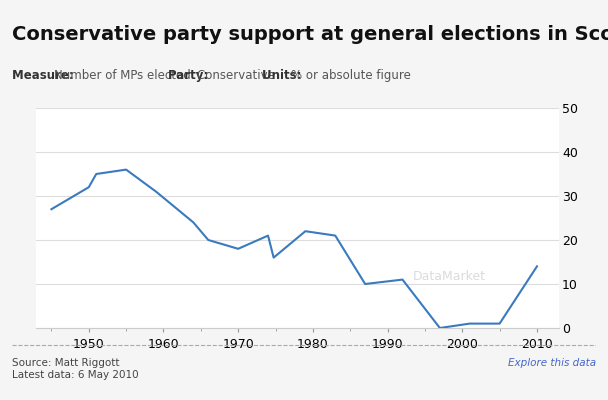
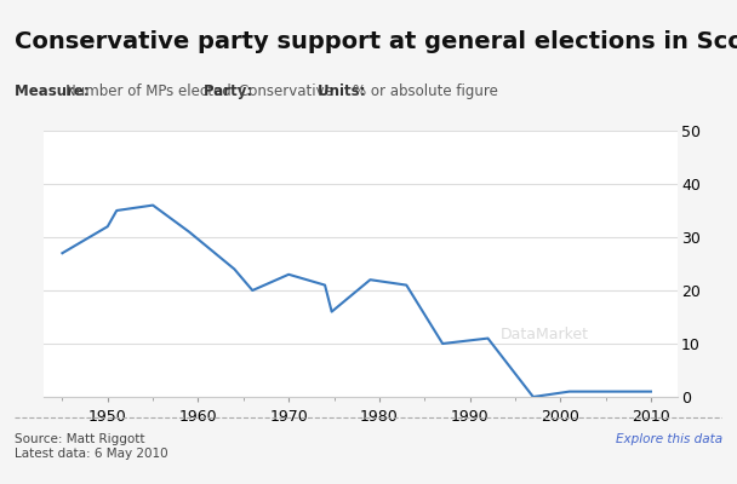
1970: 18 -> 23
2010: 14 -> 1
